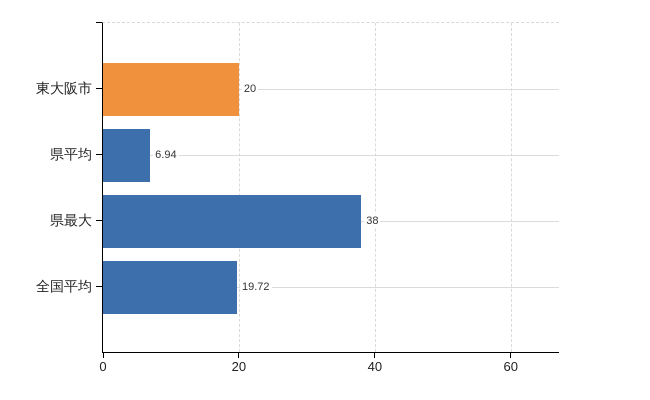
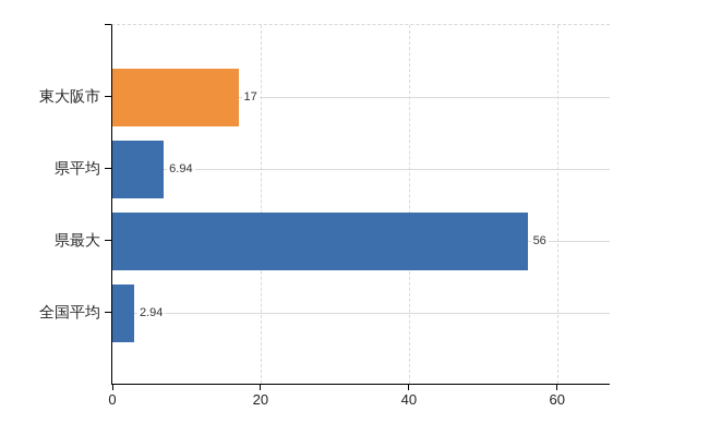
東大阪市: 20 -> 17
県最大: 38 -> 56
全国平均: 19.72 -> 2.94
